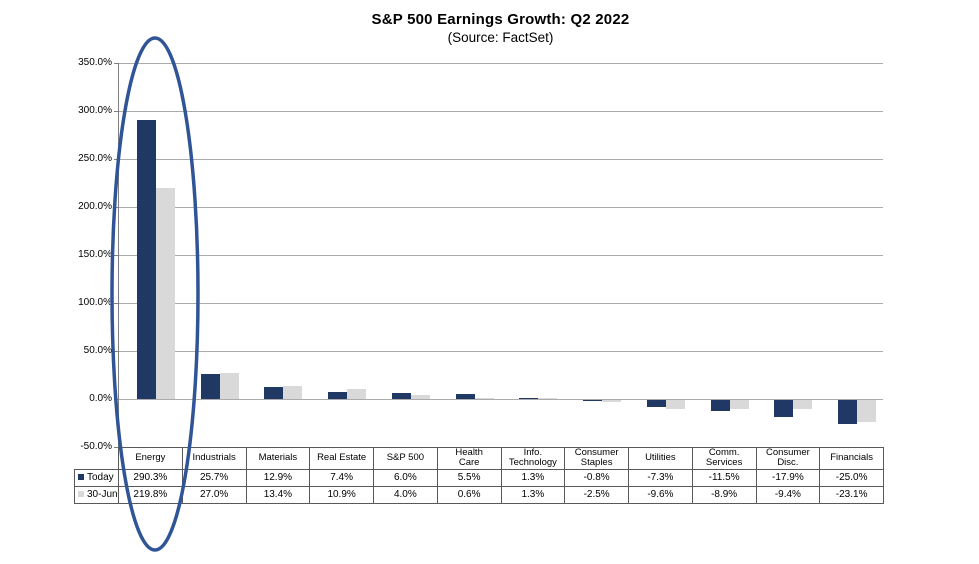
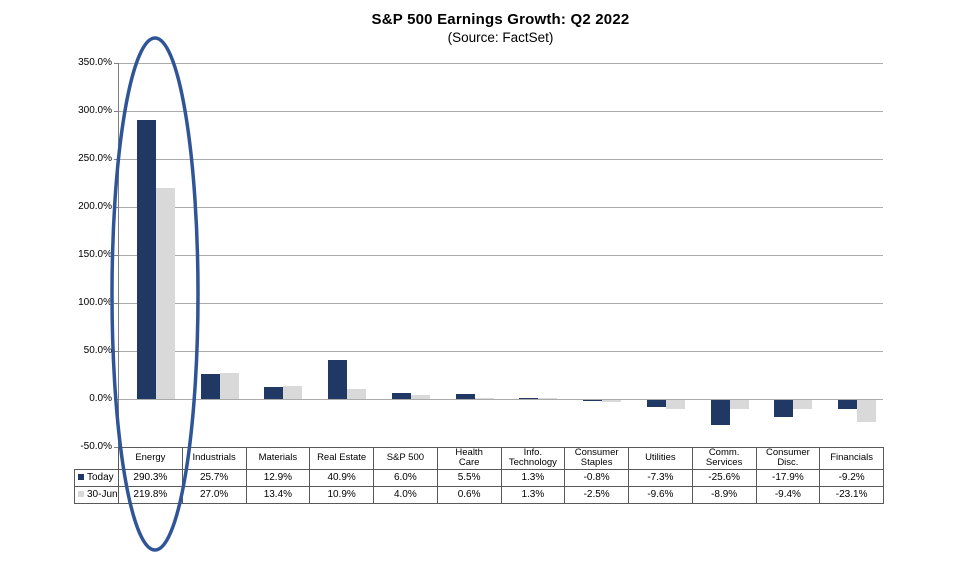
Today/Real Estate: 7.4% -> 40.9%
Today/Comm. Services: -11.5% -> -25.6%
Today/Financials: -25.0% -> -9.2%
